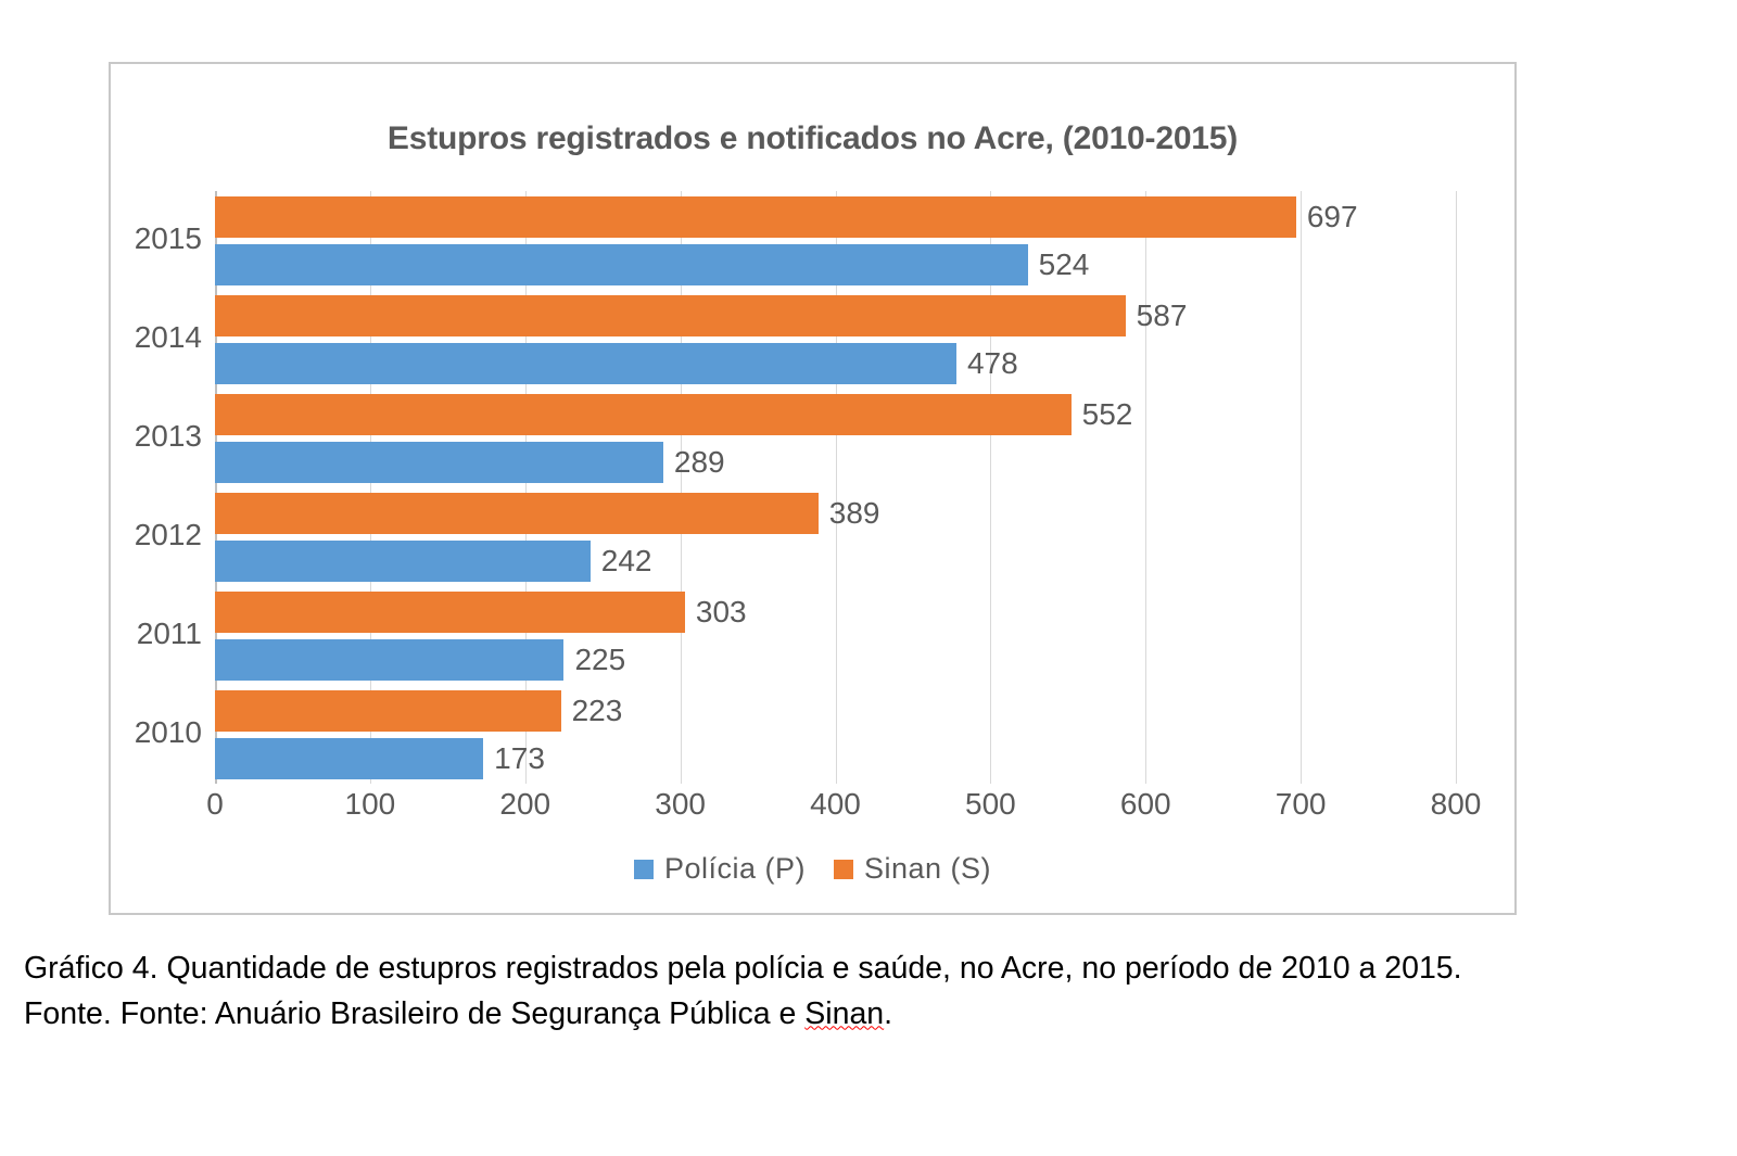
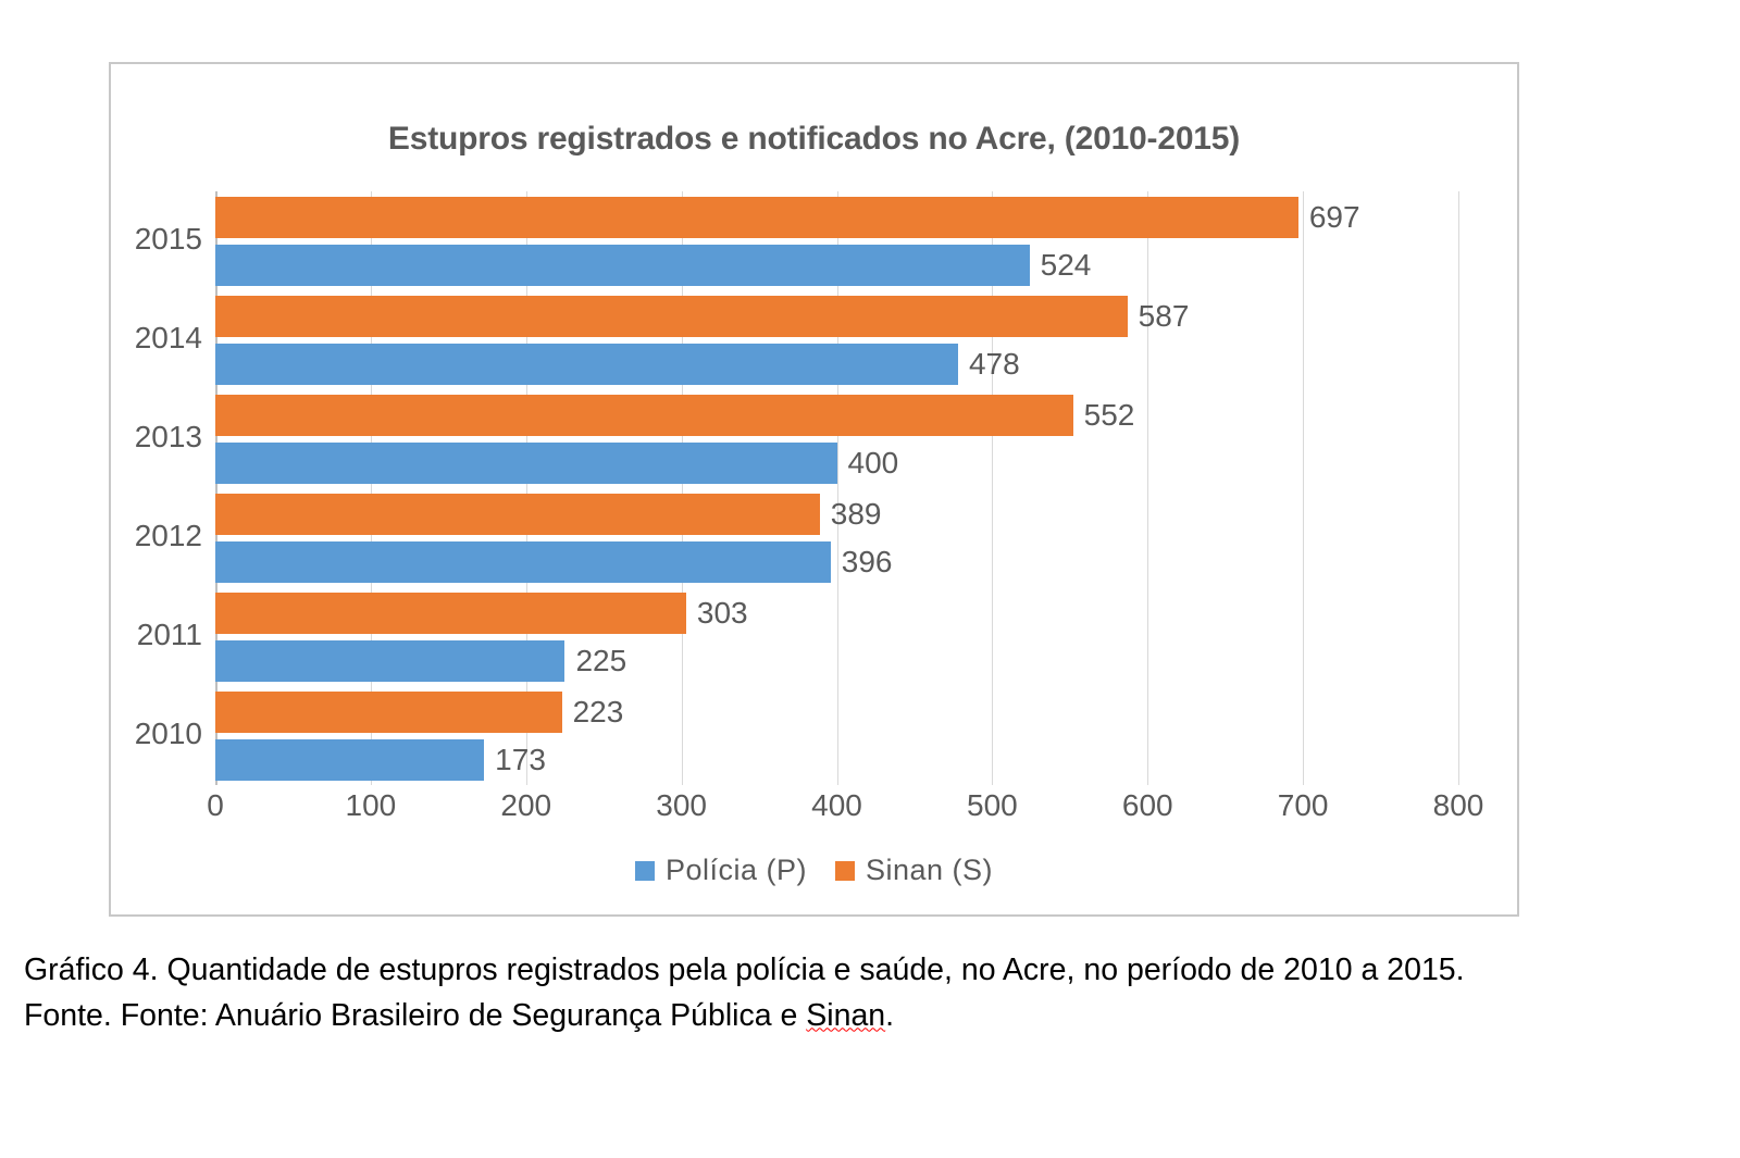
Polícia (P)/2012: 242 -> 396
Polícia (P)/2013: 289 -> 400
